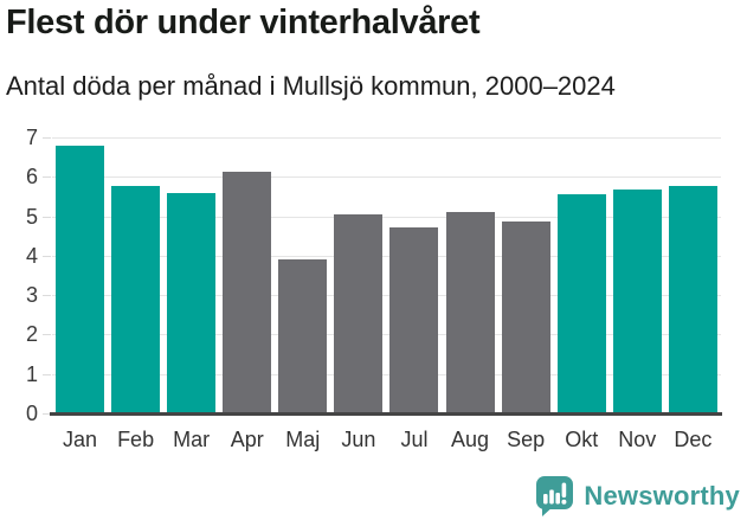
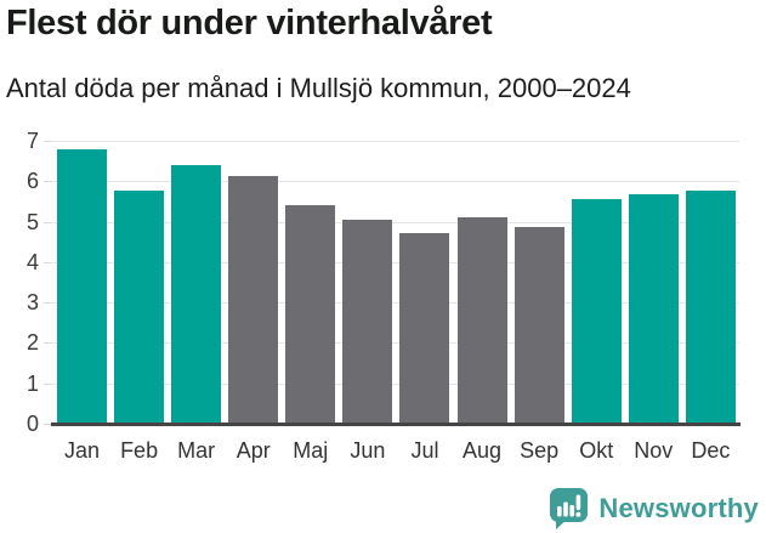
Mar: 5.6 -> 6.4
Maj: 3.9 -> 5.4
